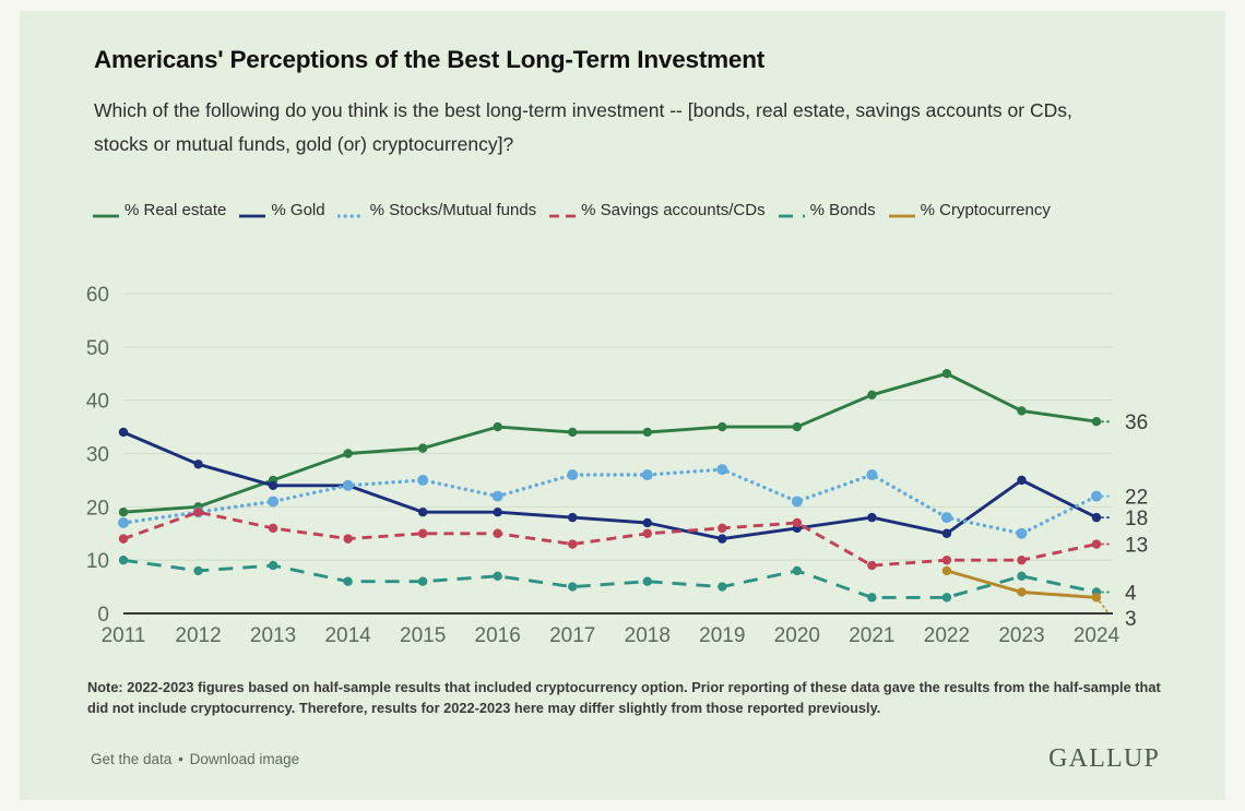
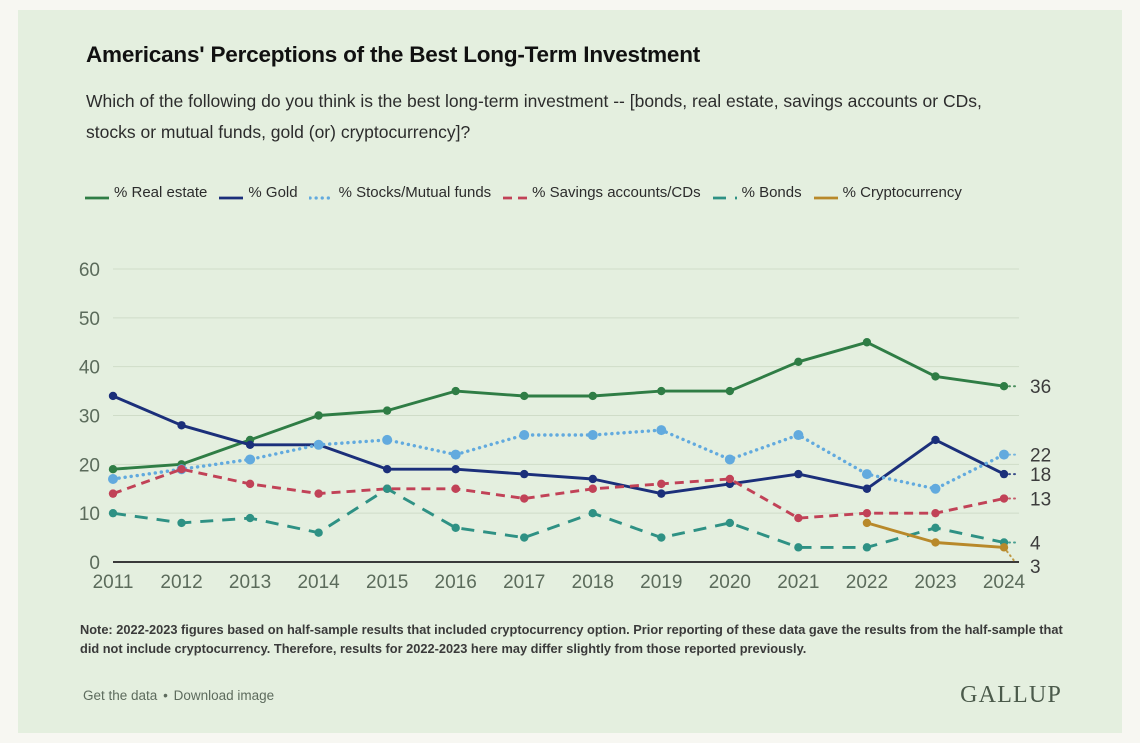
% Bonds/2015: 6 -> 15
% Bonds/2018: 6 -> 10
